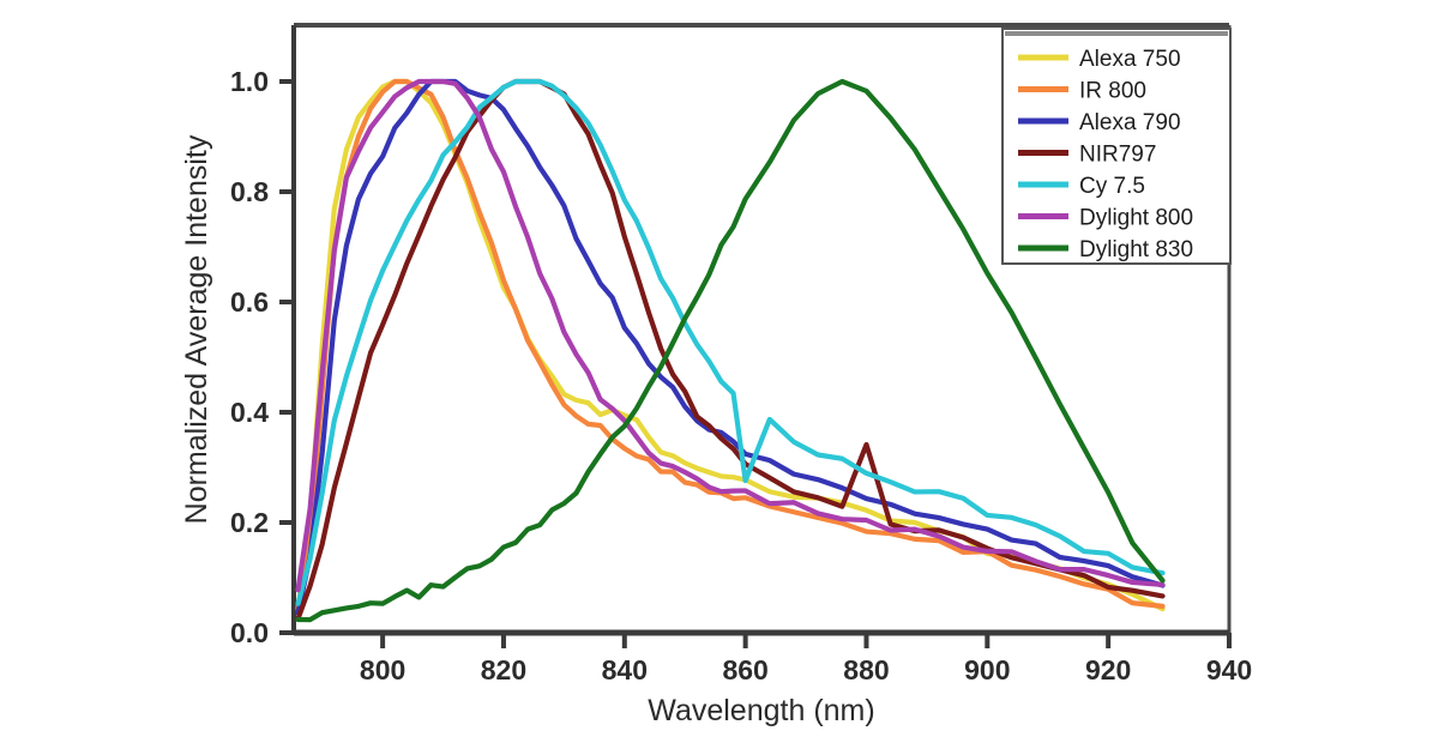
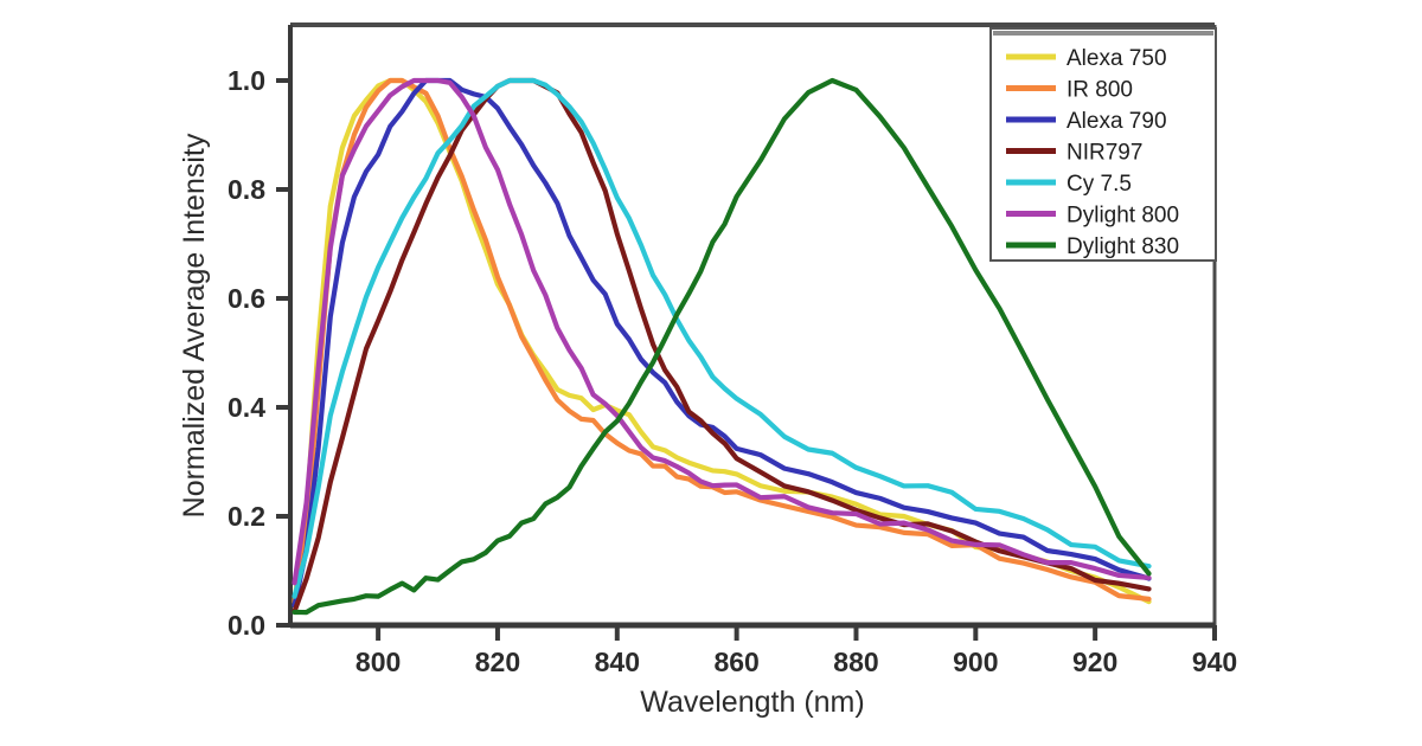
Cy 7.5/860: 0.27 -> 0.41
NIR797/880: 0.34 -> 0.21
